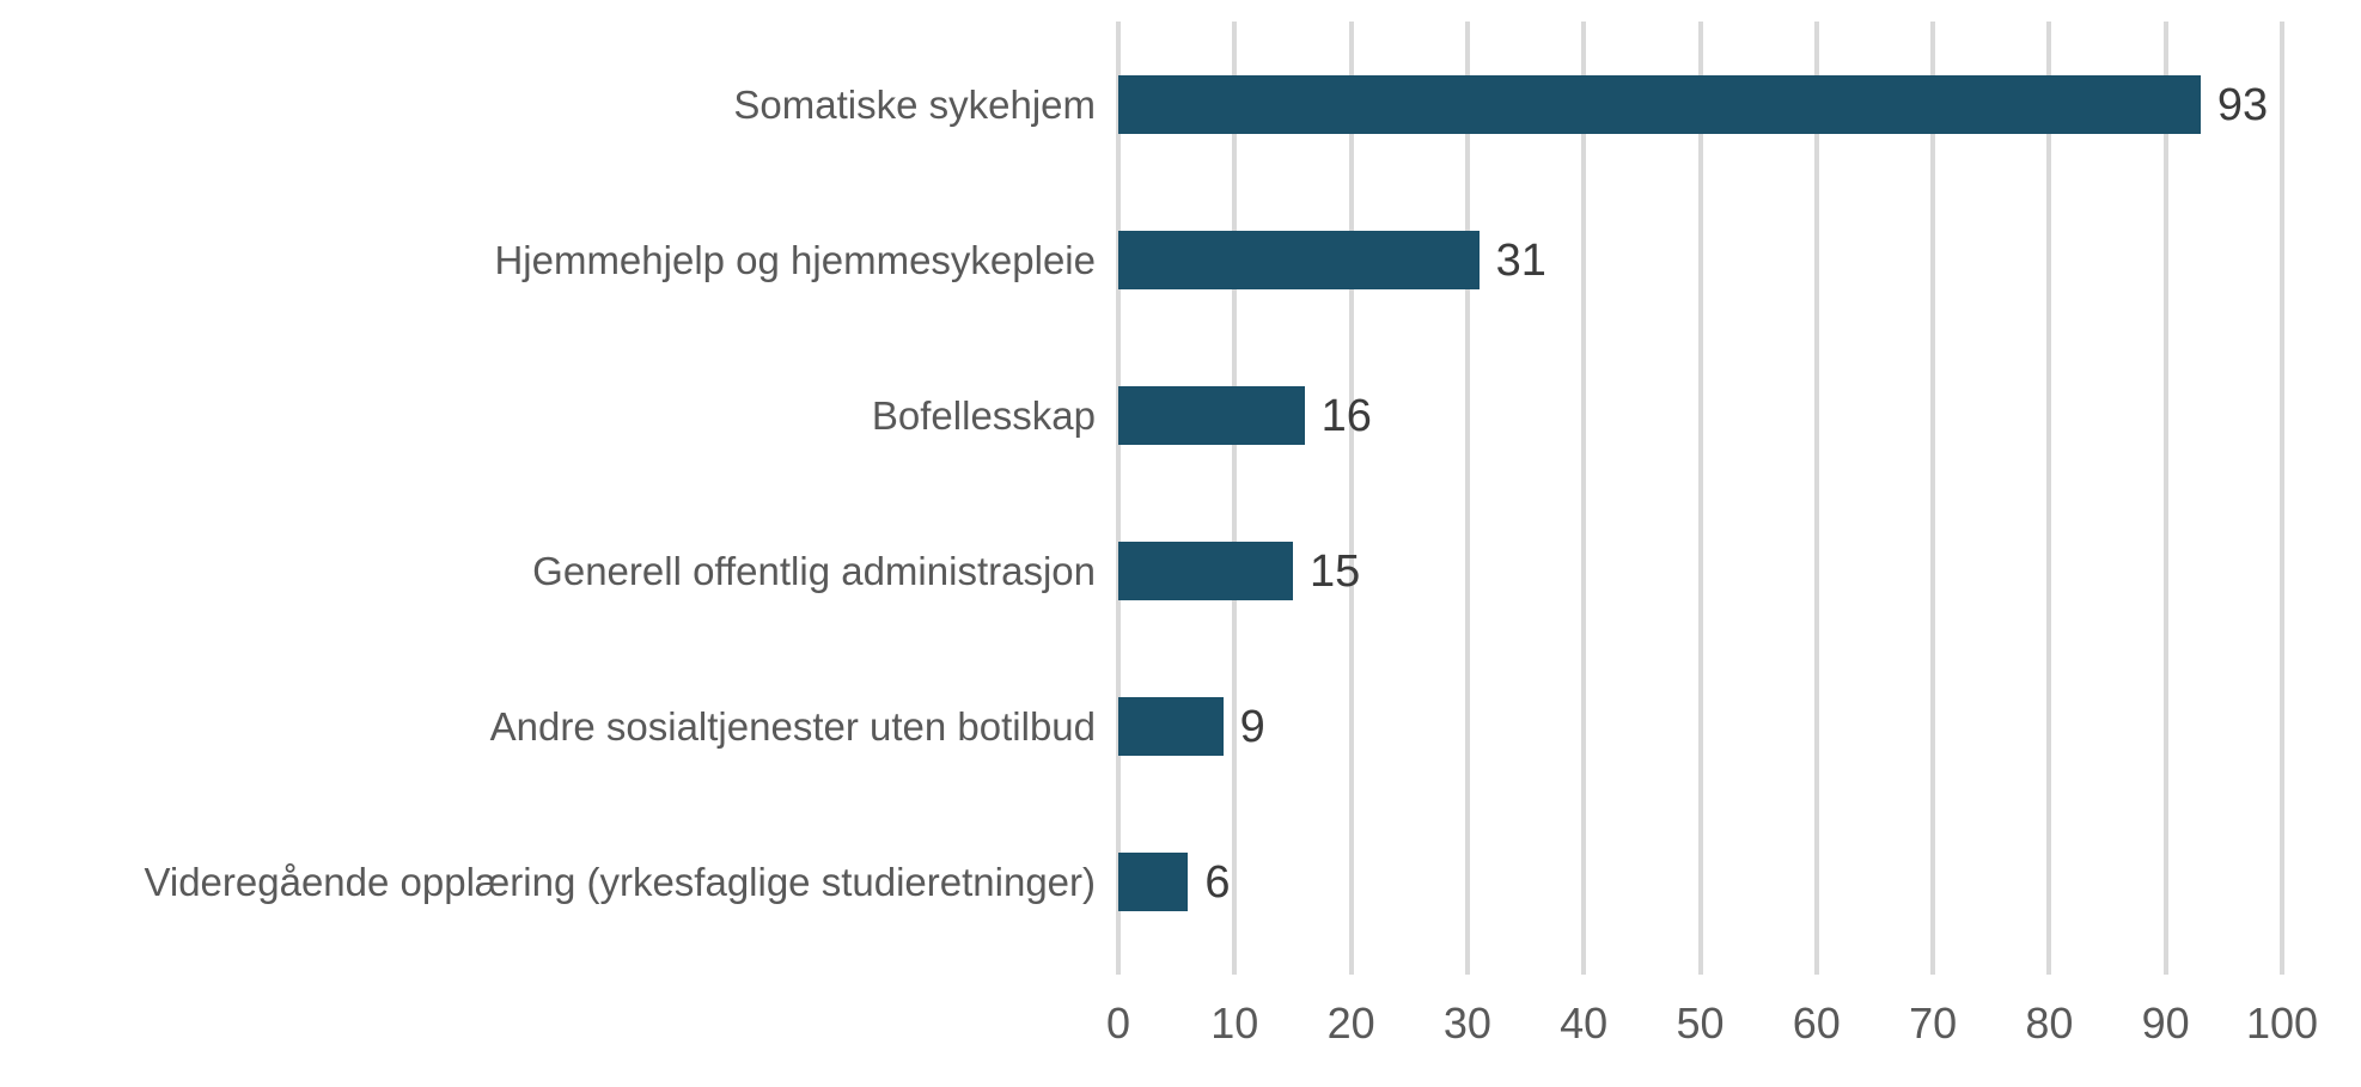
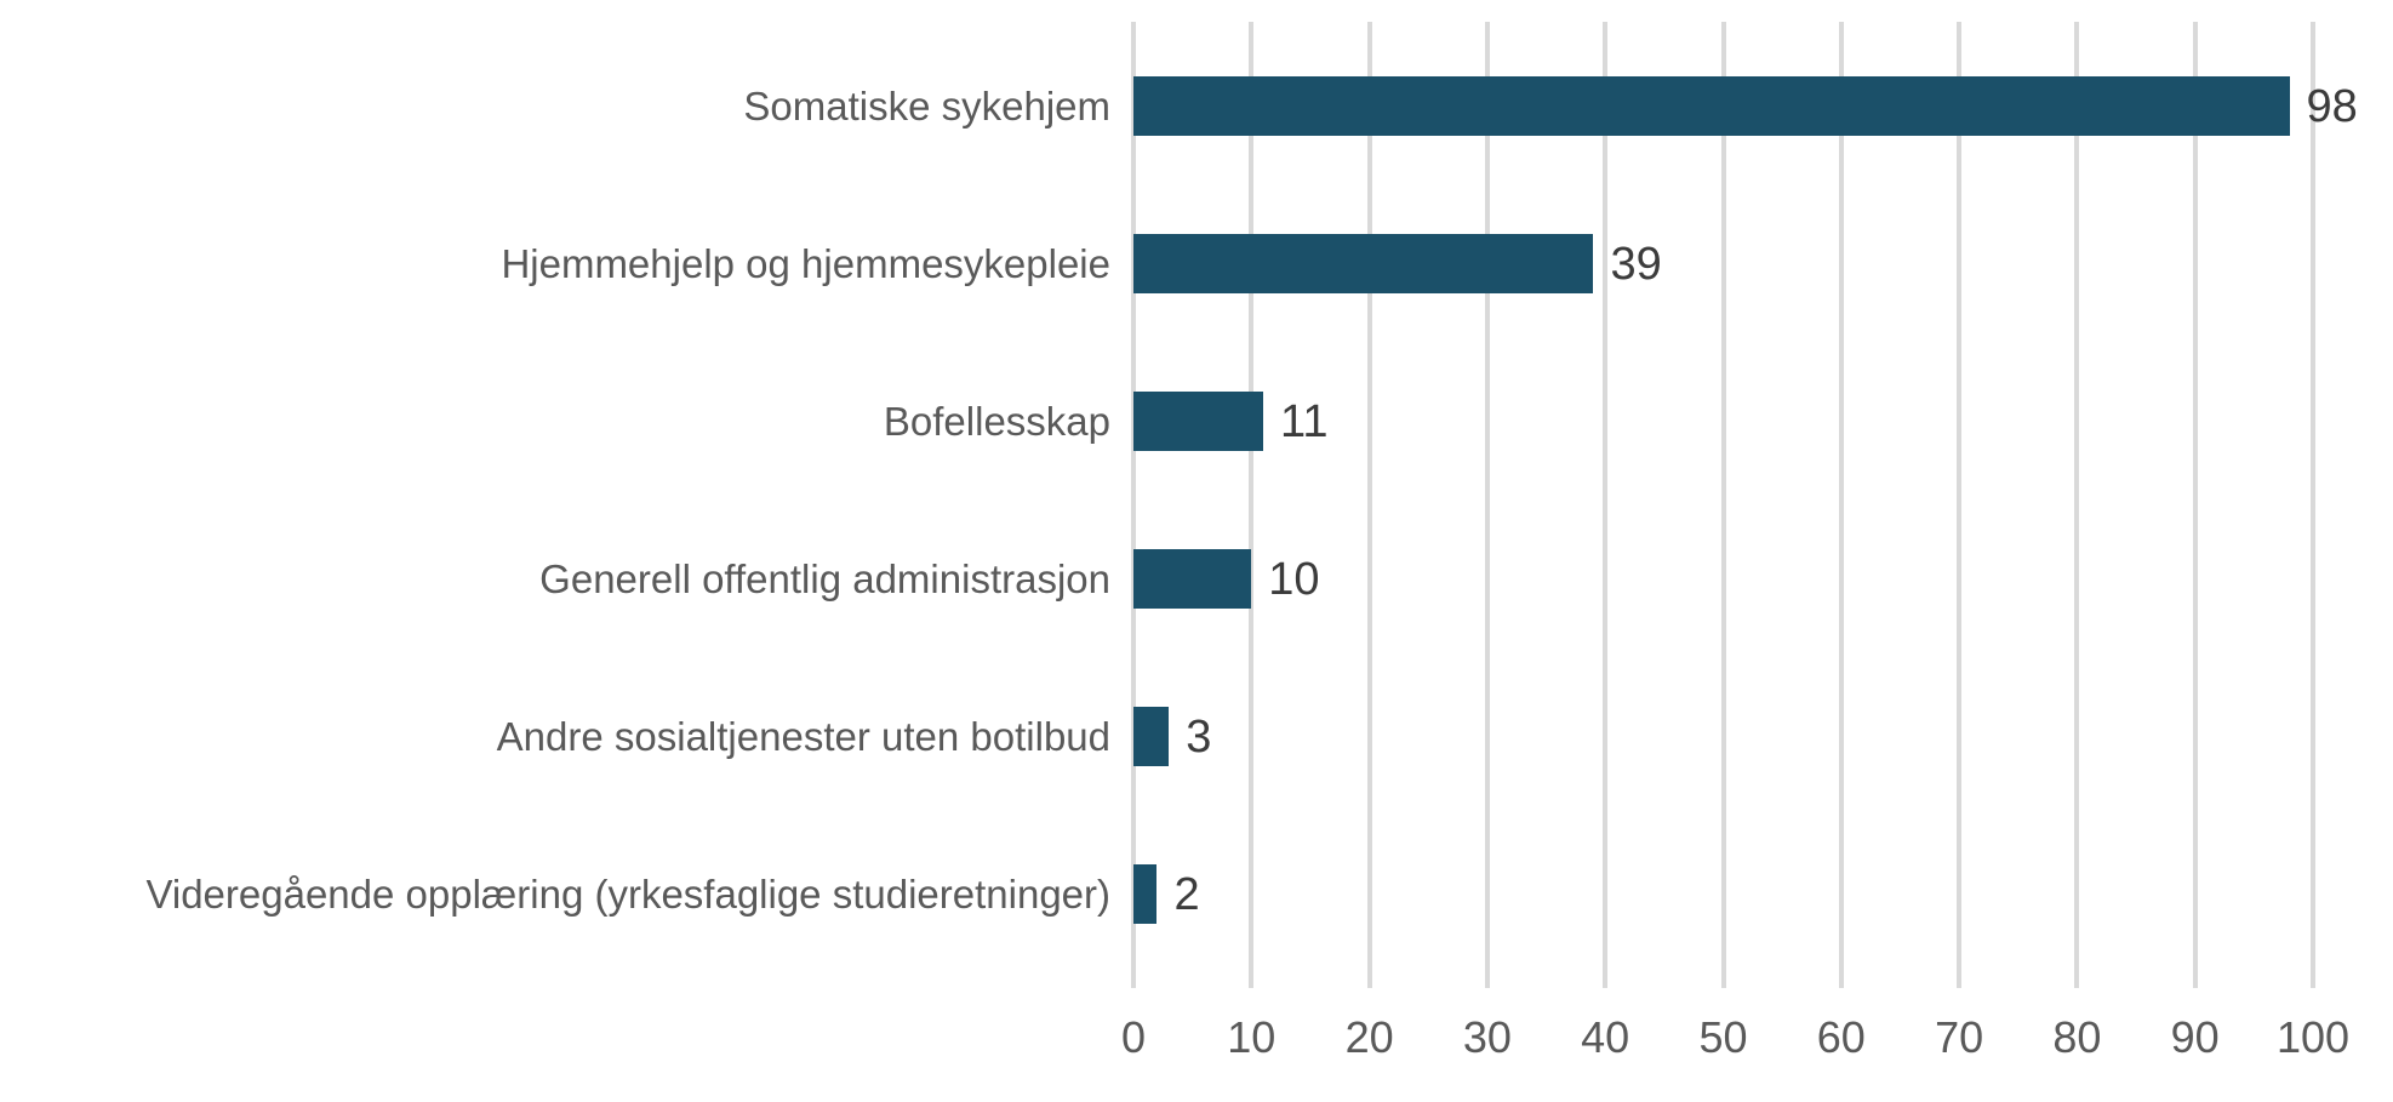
Somatiske sykehjem: 93 -> 98
Hjemmehjelp og hjemmesykepleie: 31 -> 39
Bofellesskap: 16 -> 11
Generell offentlig administrasjon: 15 -> 10
Andre sosialtjenester uten botilbud: 9 -> 3
Videregående opplæring (yrkesfaglige studieretninger): 6 -> 2
